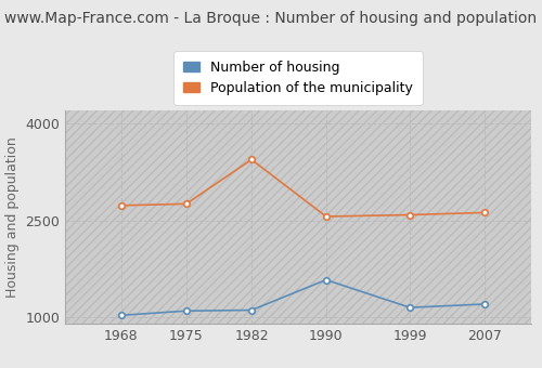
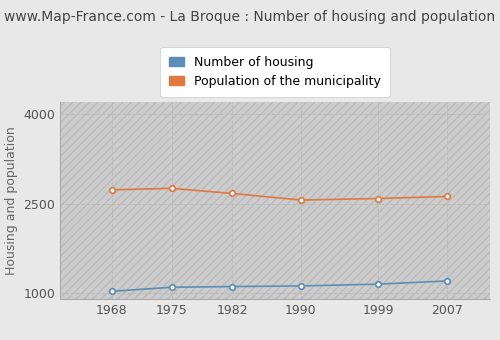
Population of the municipality/1982: 3440 -> 2670
Number of housing/1990: 1580 -> 1120
